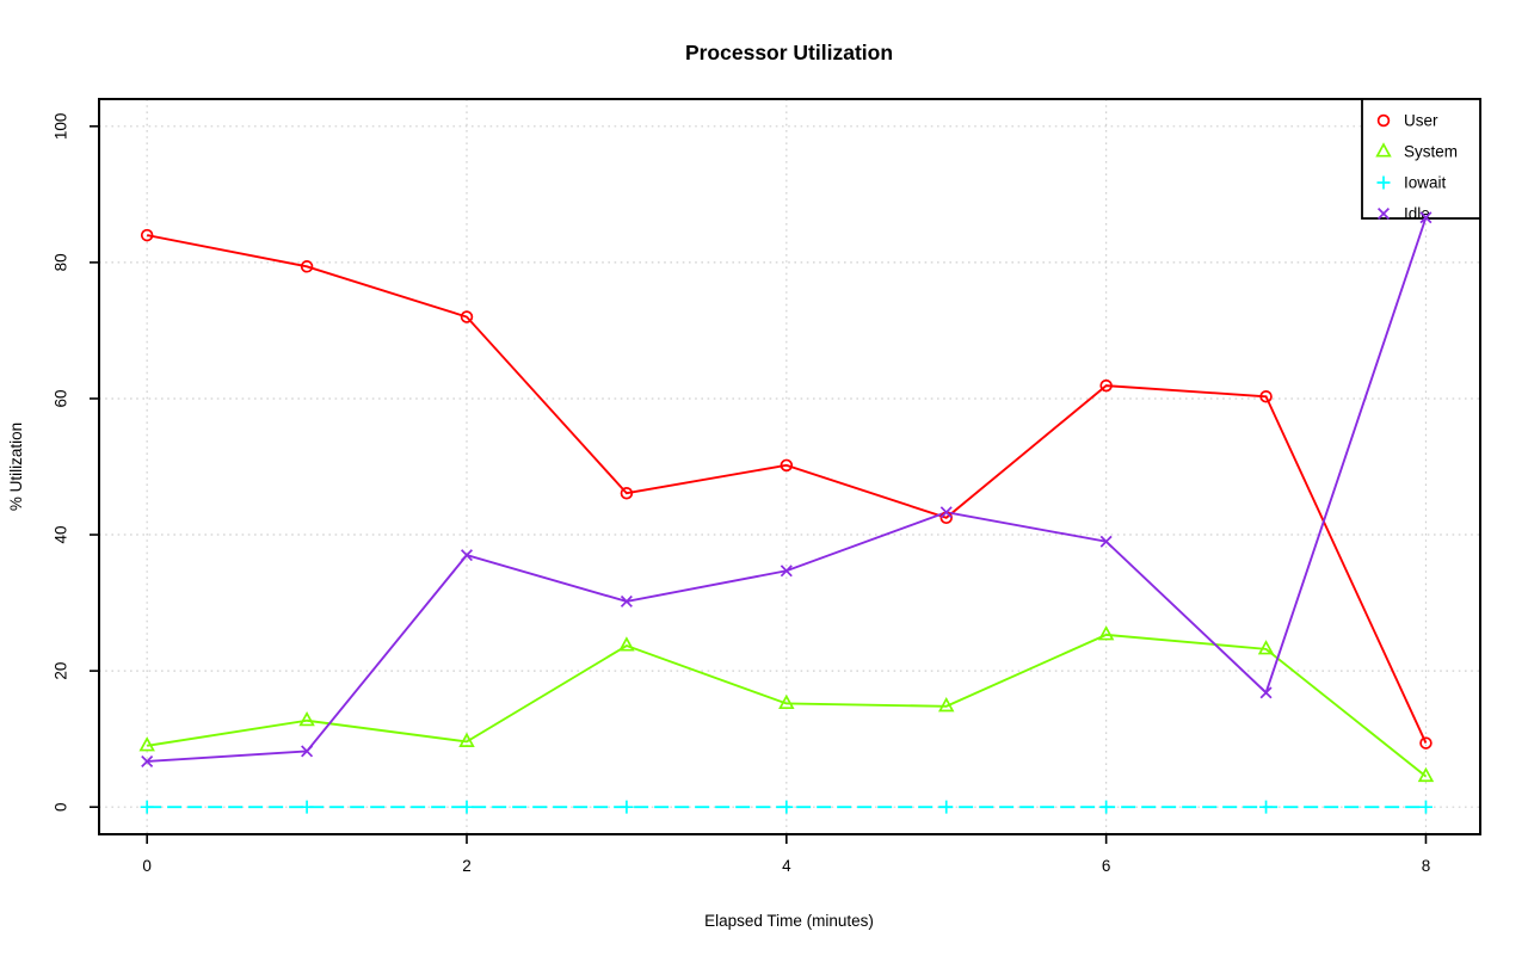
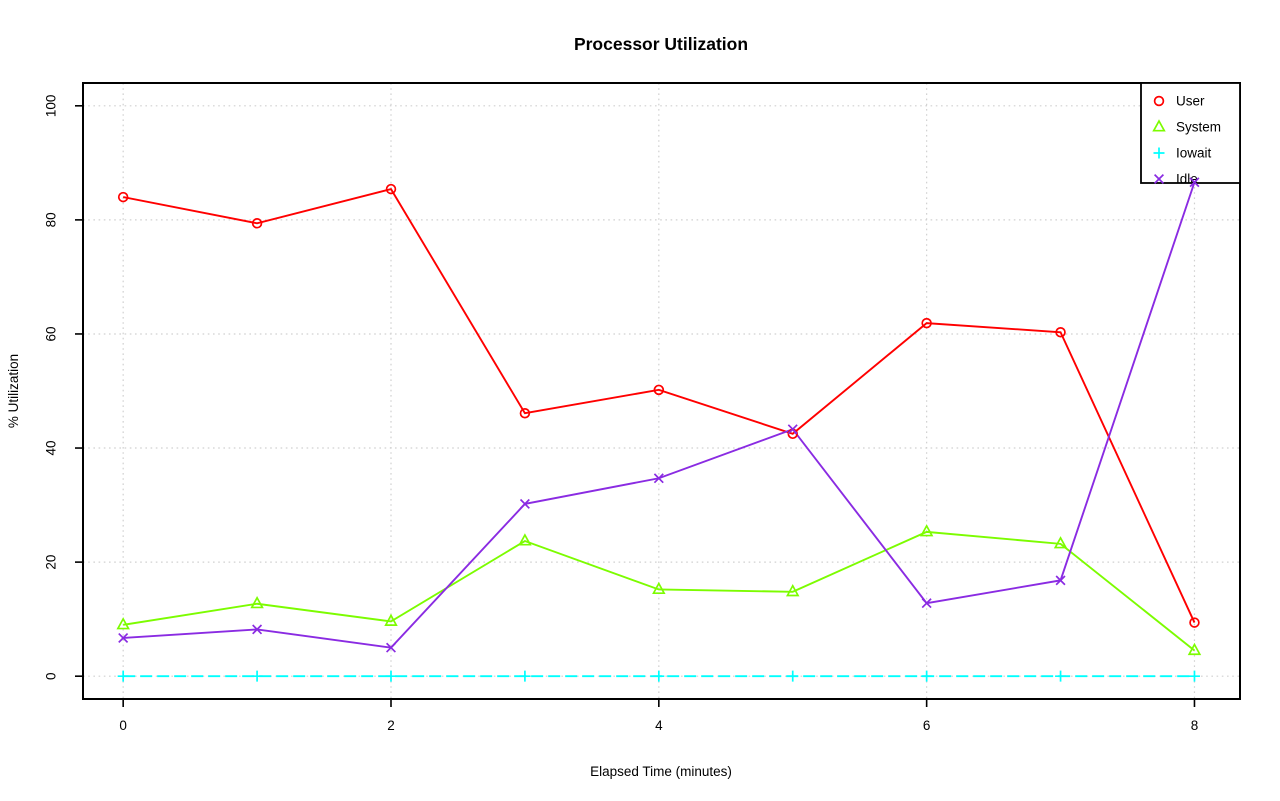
User/2: 72 -> 85
Idle/2: 37 -> 5
Idle/6: 39 -> 13
